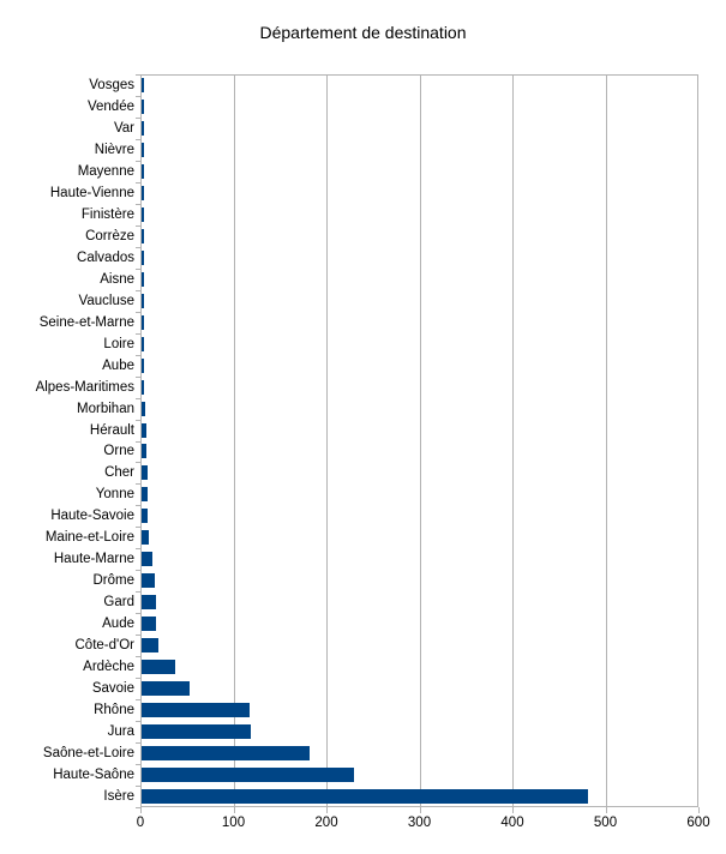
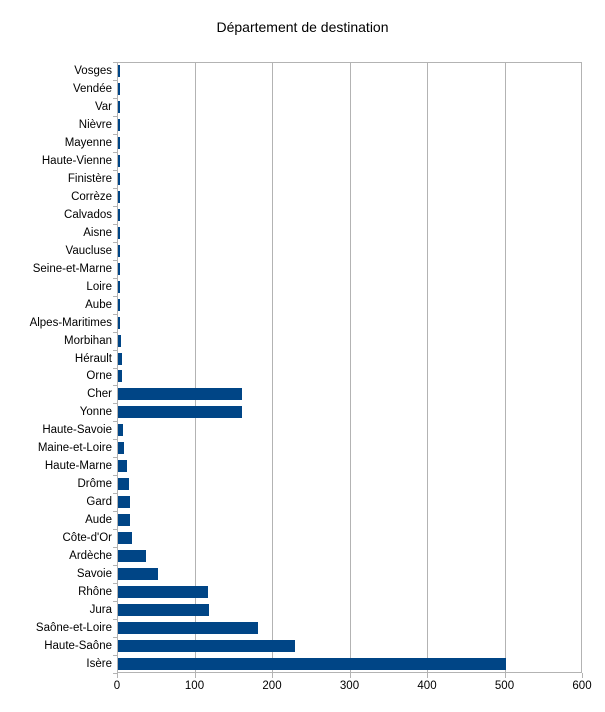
Cher: 10 -> 160
Yonne: 10 -> 160
Isère: 480 -> 500
